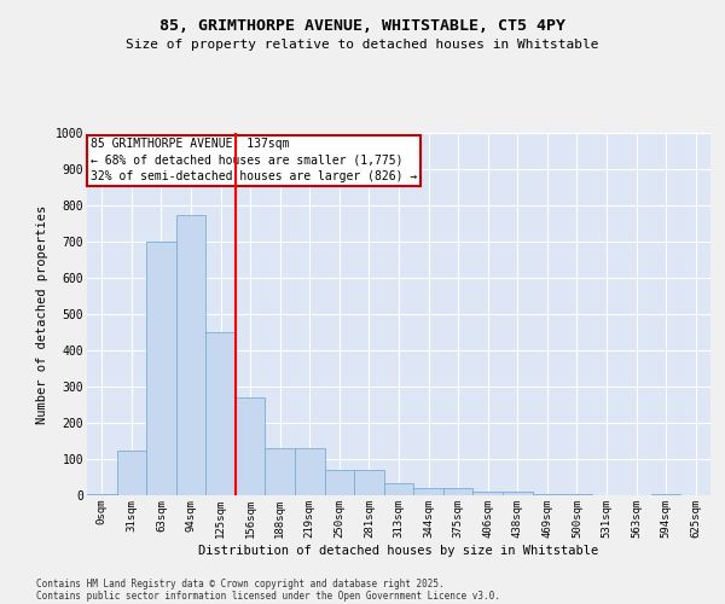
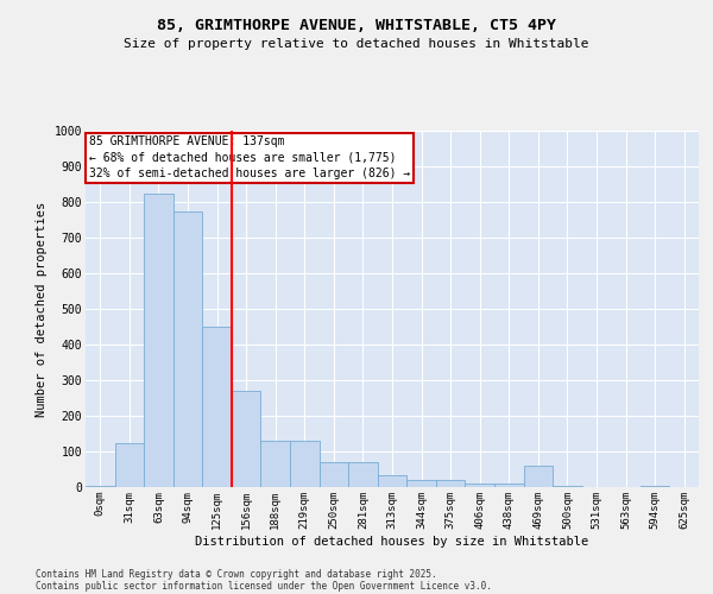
63sqm: 700 -> 825
469sqm: 5 -> 60
